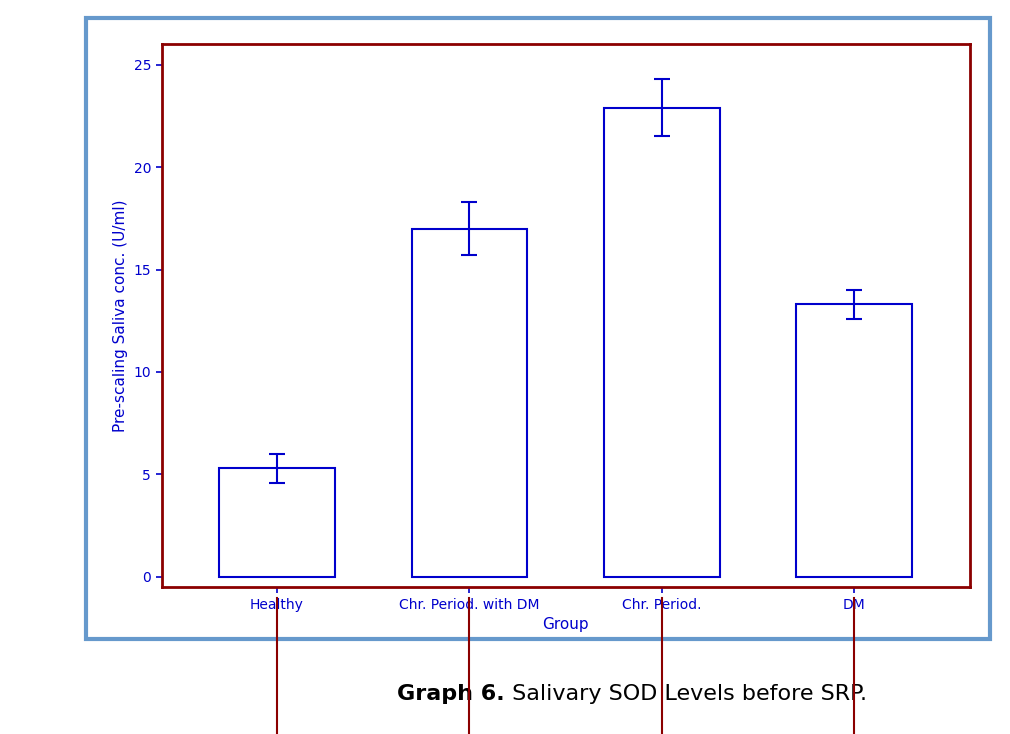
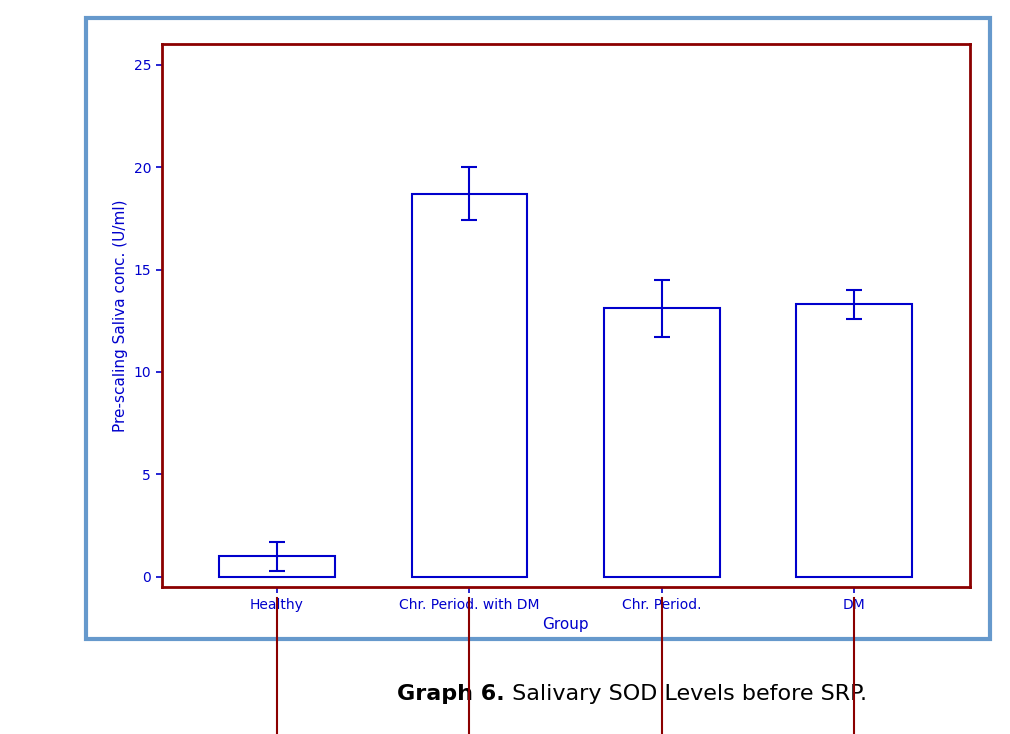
Healthy: 5.3 -> 1.0
Chr. Period. with DM: 17.0 -> 18.7
Chr. Period.: 22.9 -> 13.1
